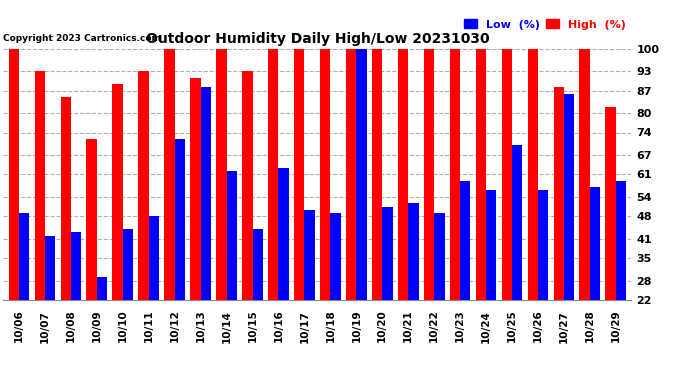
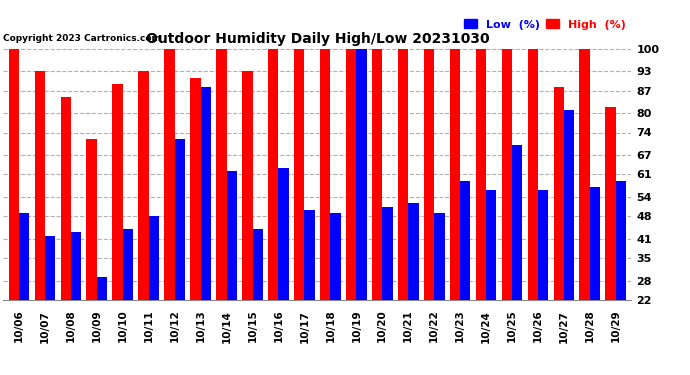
Low (%)/10/27: 86 -> 81
